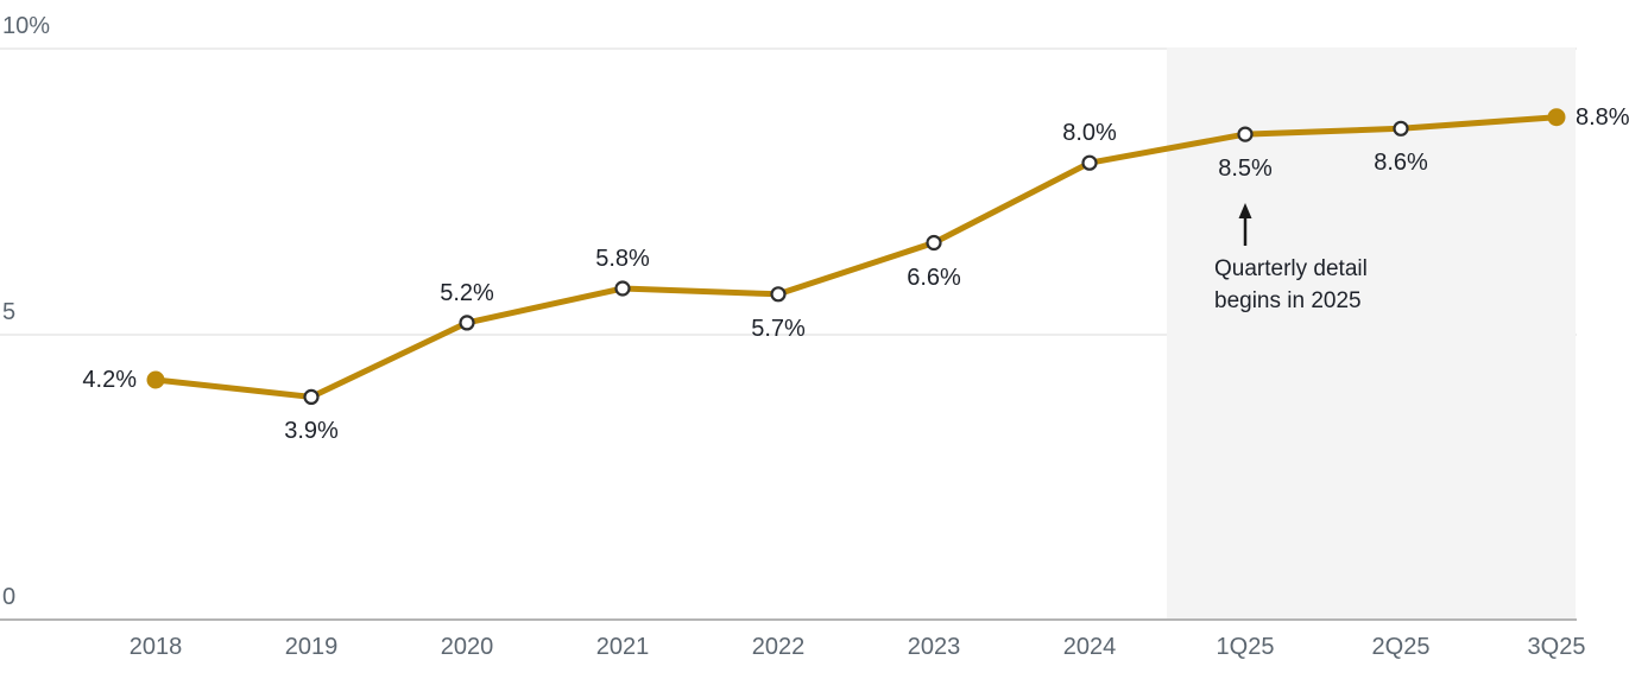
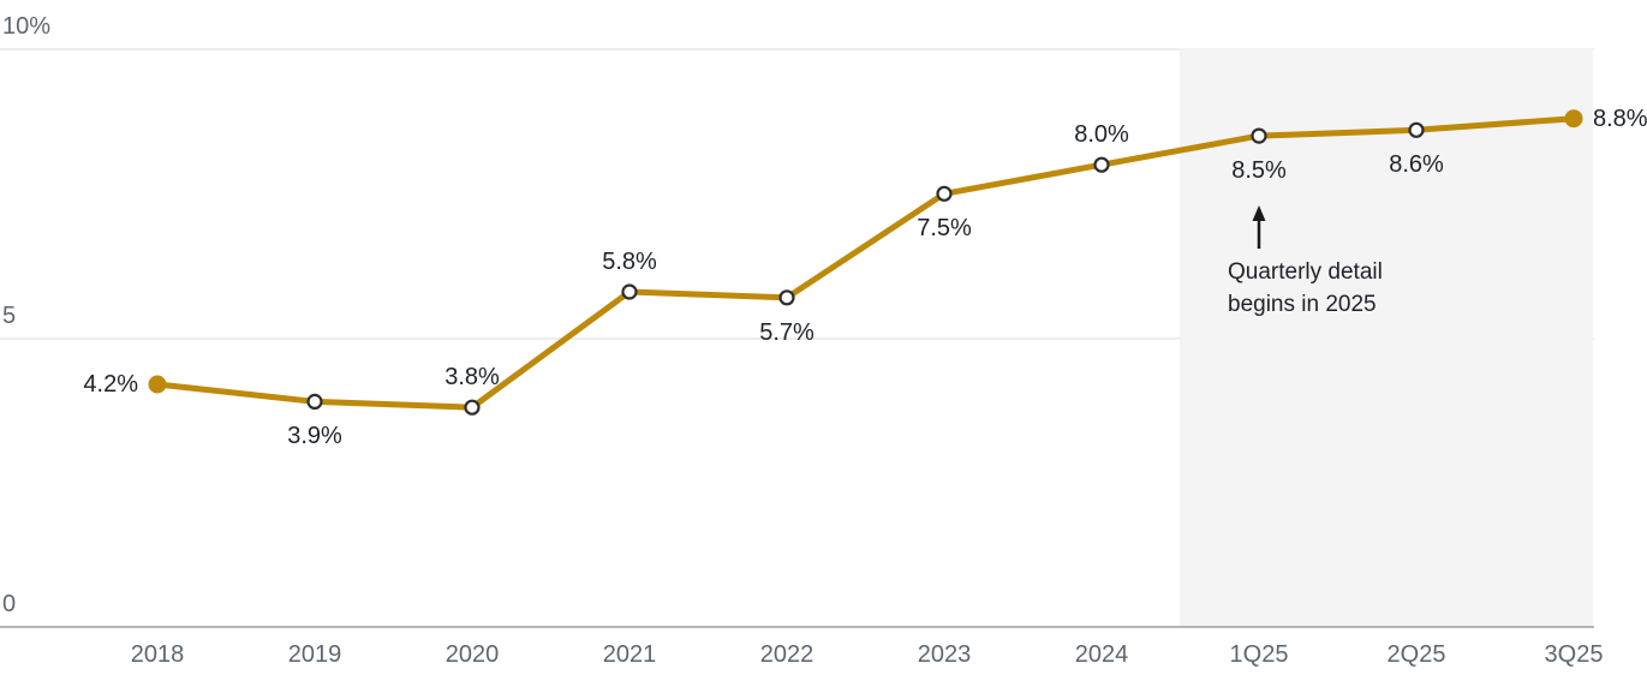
2020: 5.2% -> 3.8%
2023: 6.6% -> 7.5%
